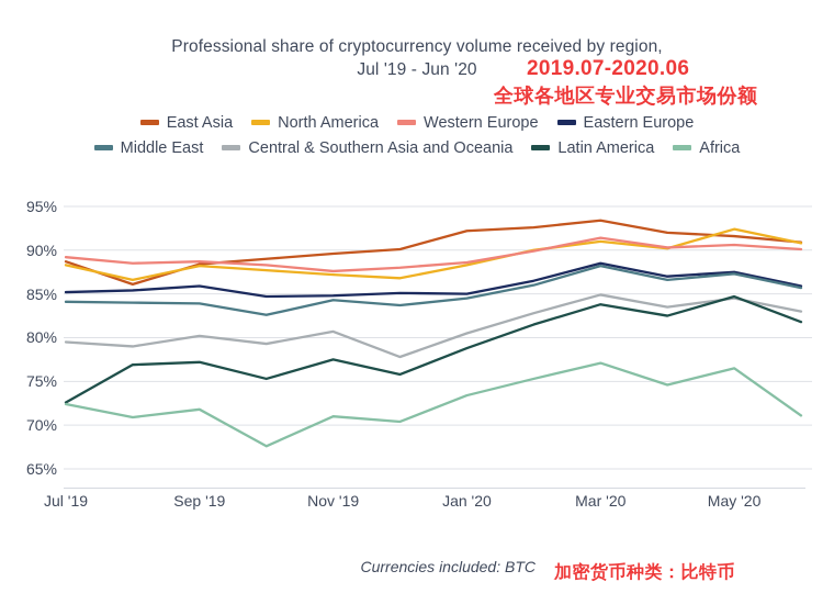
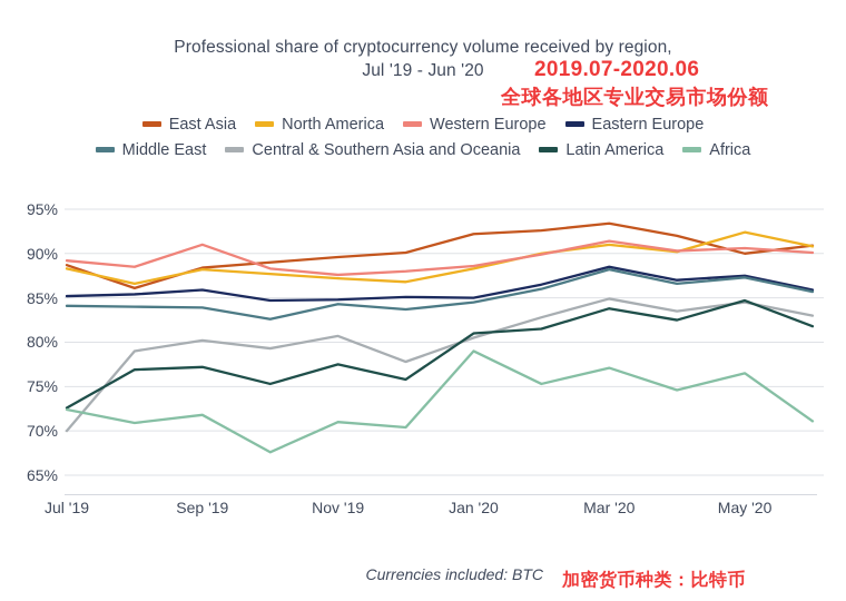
Central & Southern Asia and Oceania/Jul '19: 80% -> 70%
Western Europe/Sep '19: 89% -> 91%
Latin America/Jan '20: 79% -> 81%
Africa/Jan '20: 73% -> 79%
East Asia/May '20: 92% -> 90%
